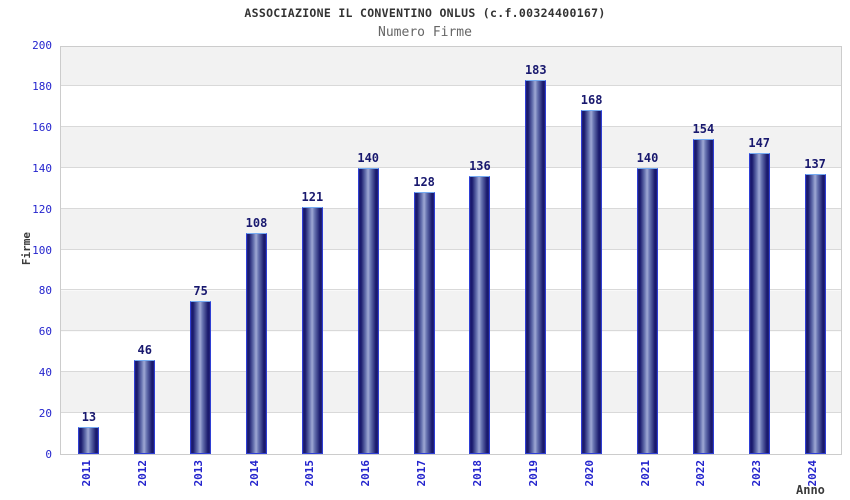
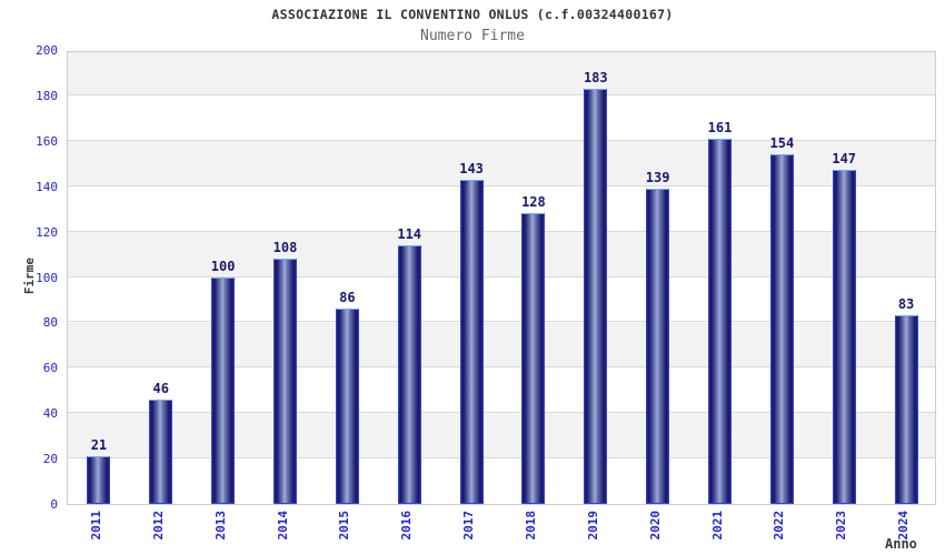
2011: 13 -> 21
2013: 75 -> 100
2015: 121 -> 86
2016: 140 -> 114
2017: 128 -> 143
2018: 136 -> 128
2020: 168 -> 139
2021: 140 -> 161
2024: 137 -> 83
